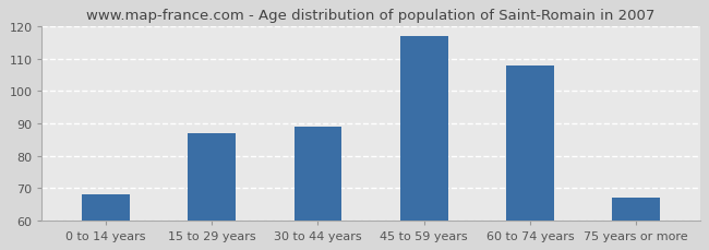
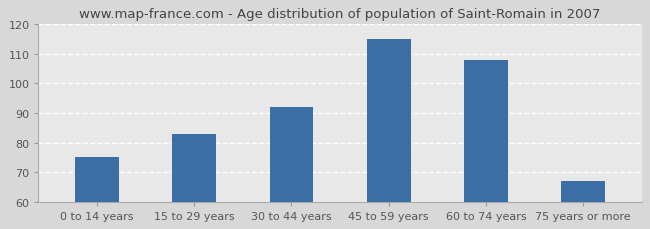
0 to 14 years: 68 -> 75
15 to 29 years: 87 -> 83
30 to 44 years: 89 -> 92
45 to 59 years: 117 -> 115
